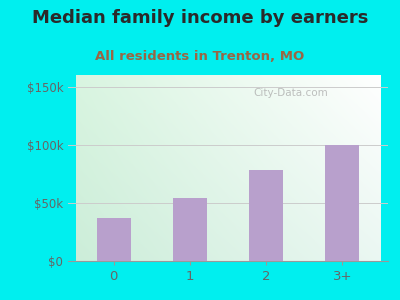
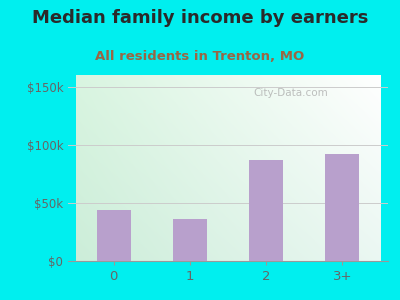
0: $37k -> $44k
1: $54k -> $36k
2: $78k -> $87k
3+: $100k -> $92k
